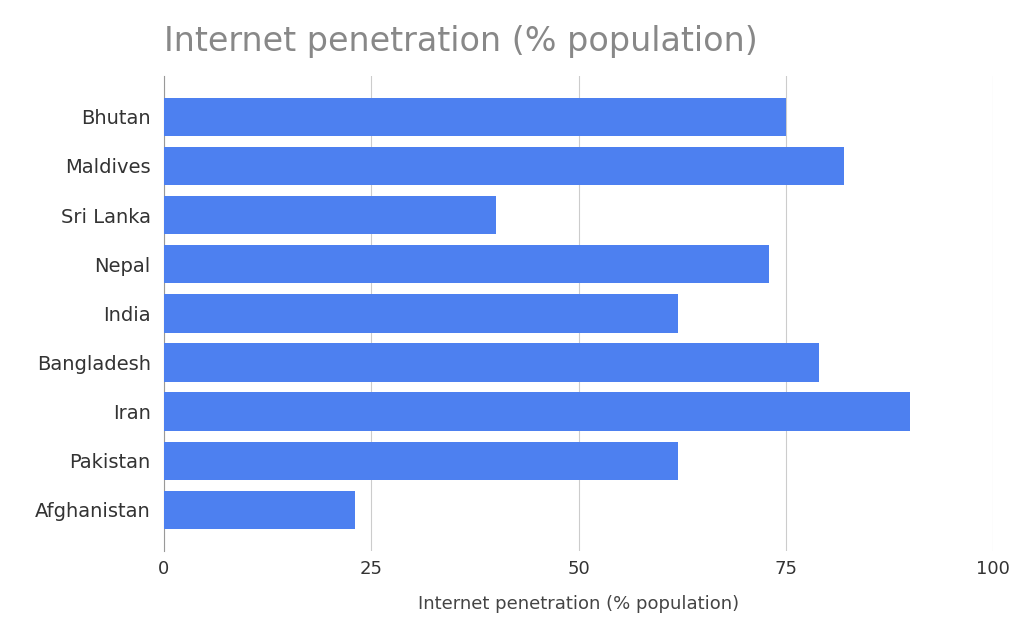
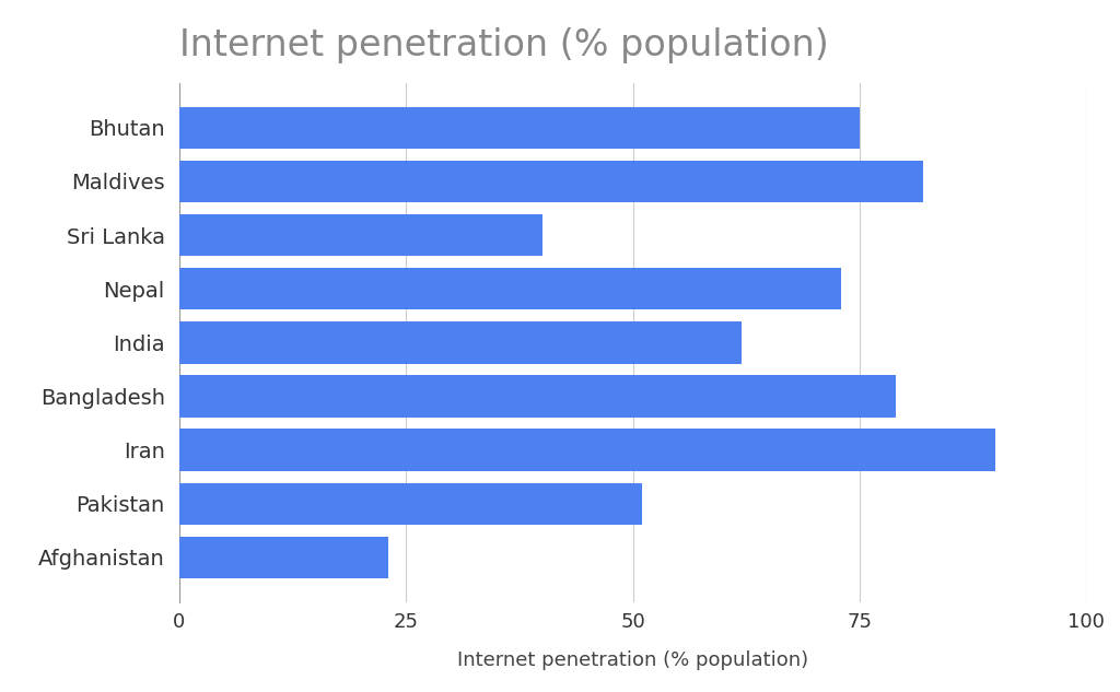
Pakistan: 62 -> 51
